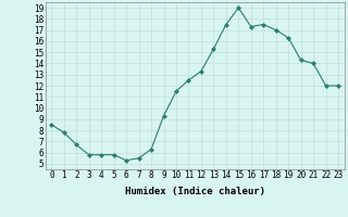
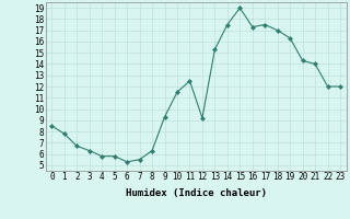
3: 5.8 -> 6.3
12: 13.3 -> 9.2
